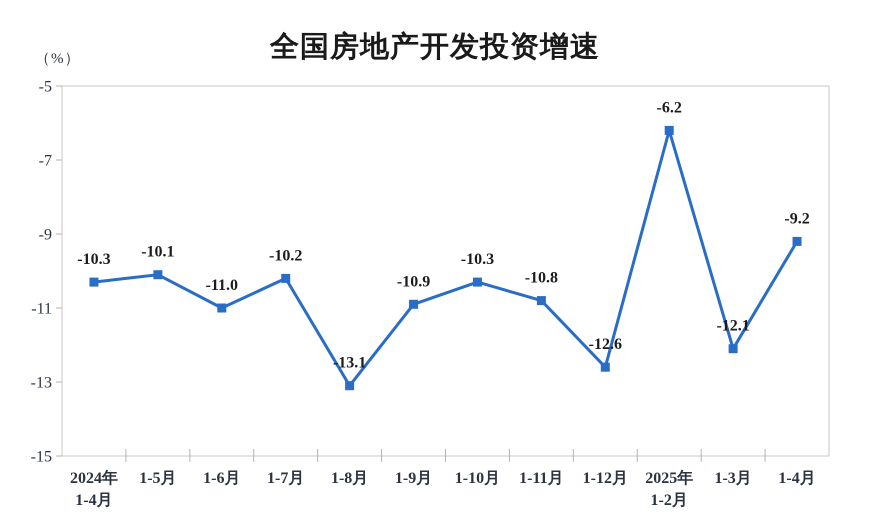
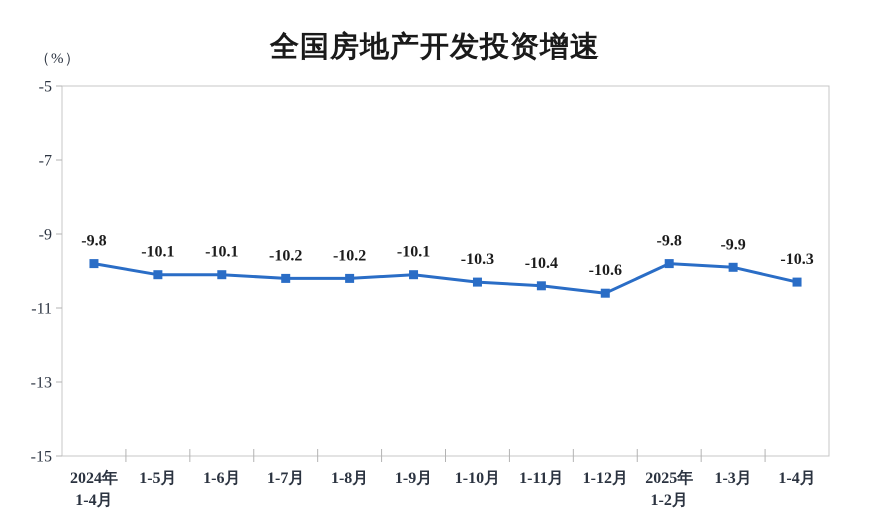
2024年 1-4月: -10.3 -> -9.8
1-6月: -11.0 -> -10.1
1-8月: -13.1 -> -10.2
1-9月: -10.9 -> -10.1
1-11月: -10.8 -> -10.4
1-12月: -12.6 -> -10.6
2025年 1-2月: -6.2 -> -9.8
1-3月: -12.1 -> -9.9
1-4月: -9.2 -> -10.3
